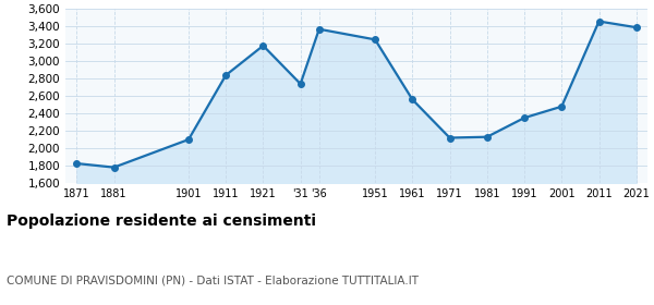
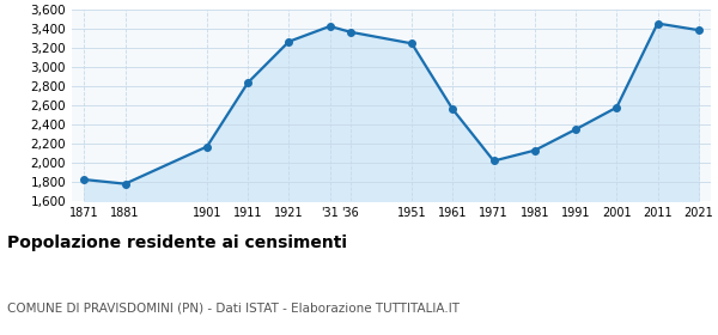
1901: 2,100 -> 2,170
1921: 3,180 -> 3,270
'31: 2,740 -> 3,430
1971: 2,120 -> 2,020
2001: 2,480 -> 2,580
